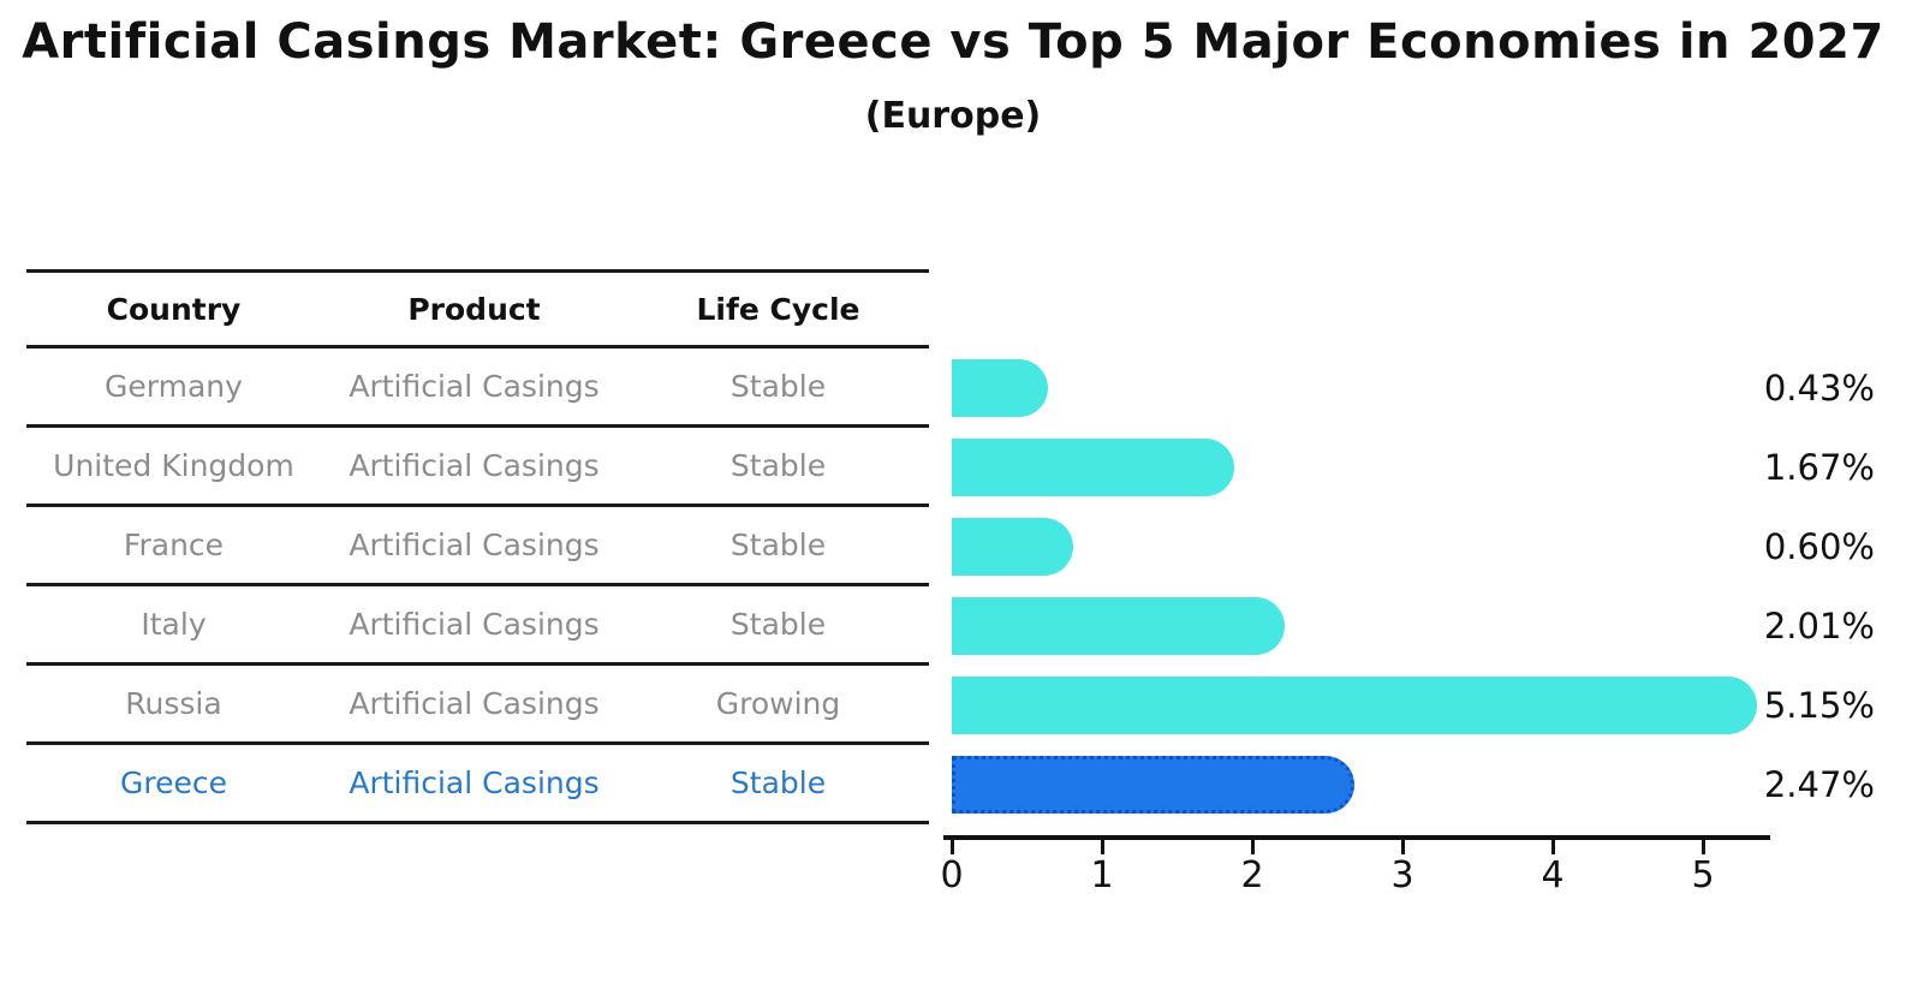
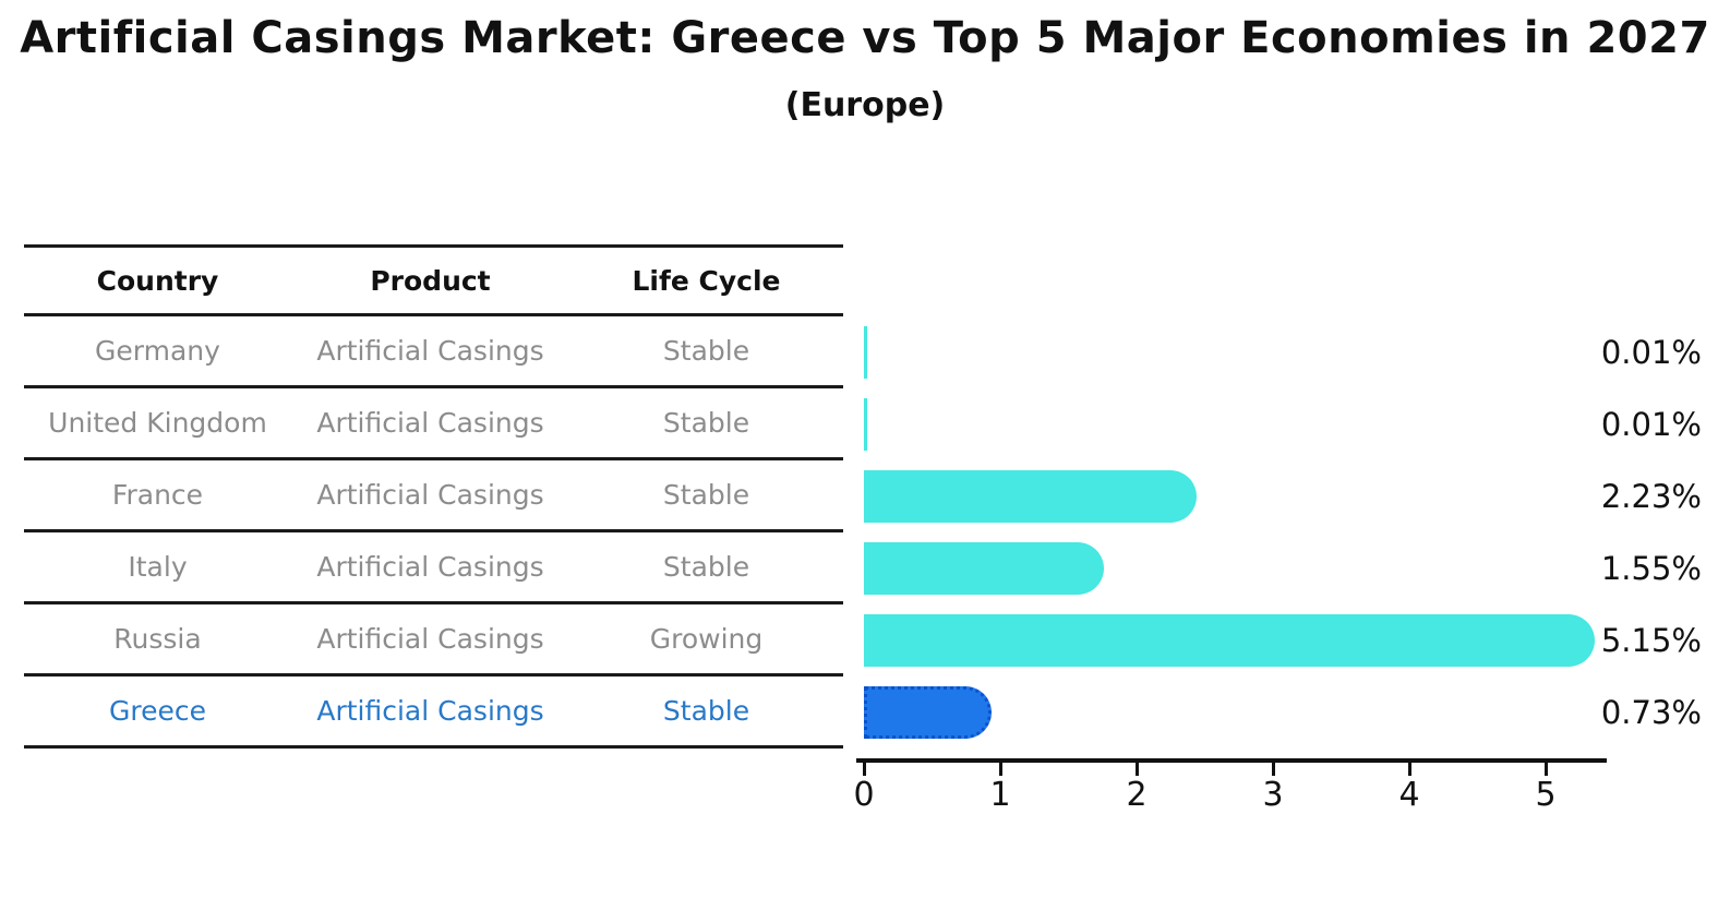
Germany: 0.43% -> 0.01%
United Kingdom: 1.67% -> 0.01%
France: 0.60% -> 2.23%
Italy: 2.01% -> 1.55%
Greece: 2.47% -> 0.73%
